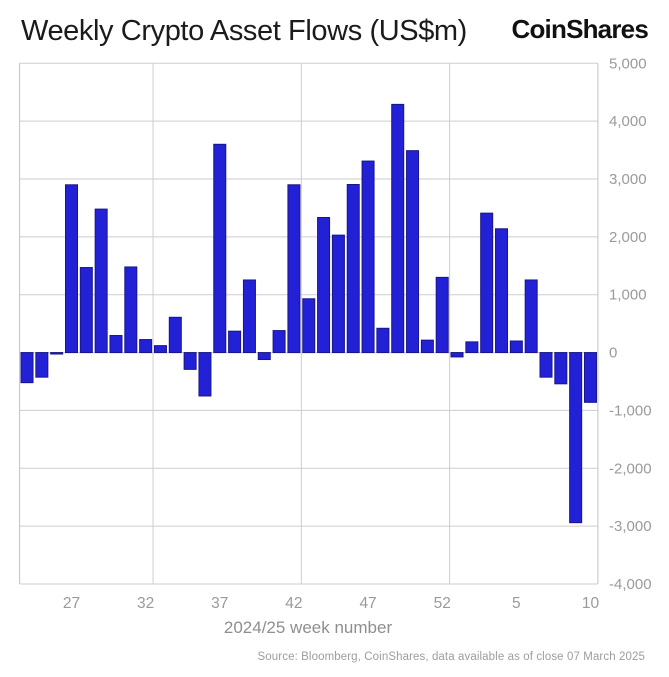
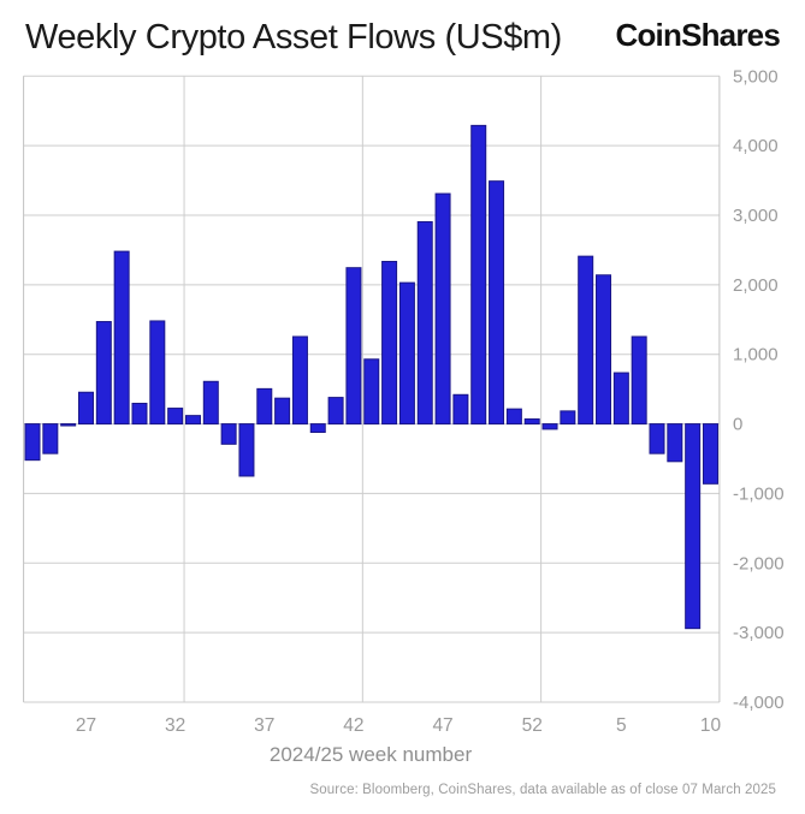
27: 2900 -> 500
37: 3600 -> 500
42: 2900 -> 2200
52: 1300 -> 100
5: 200 -> 700
